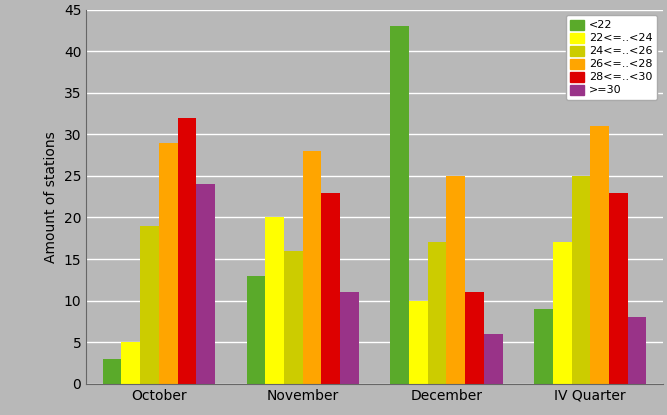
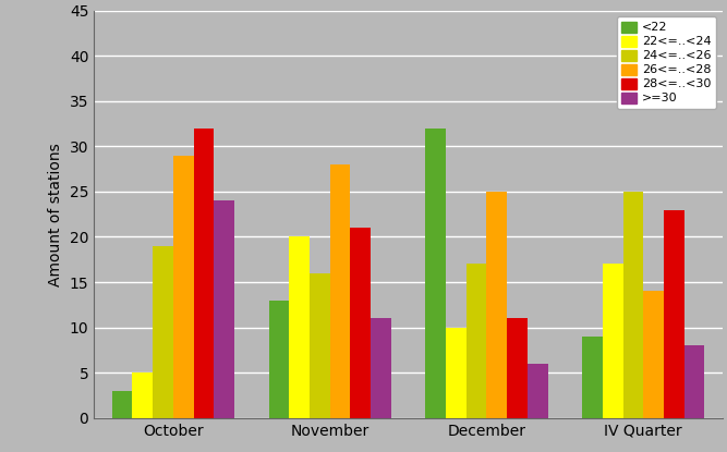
28<=..<30/November: 23 -> 21
<22/December: 43 -> 32
26<=..<28/IV Quarter: 31 -> 14
